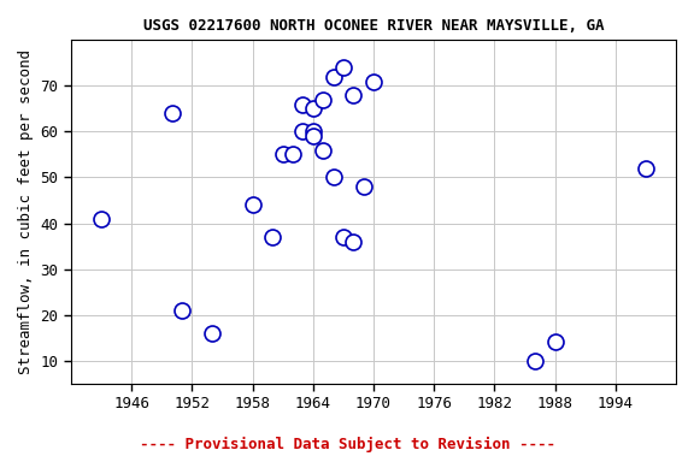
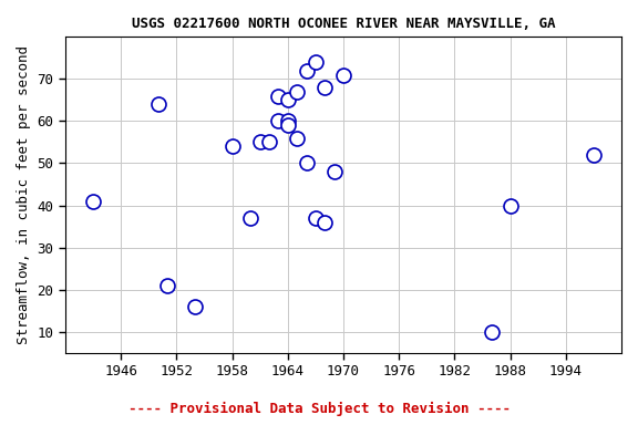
1958: 44 -> 54
1988: 14 -> 40
